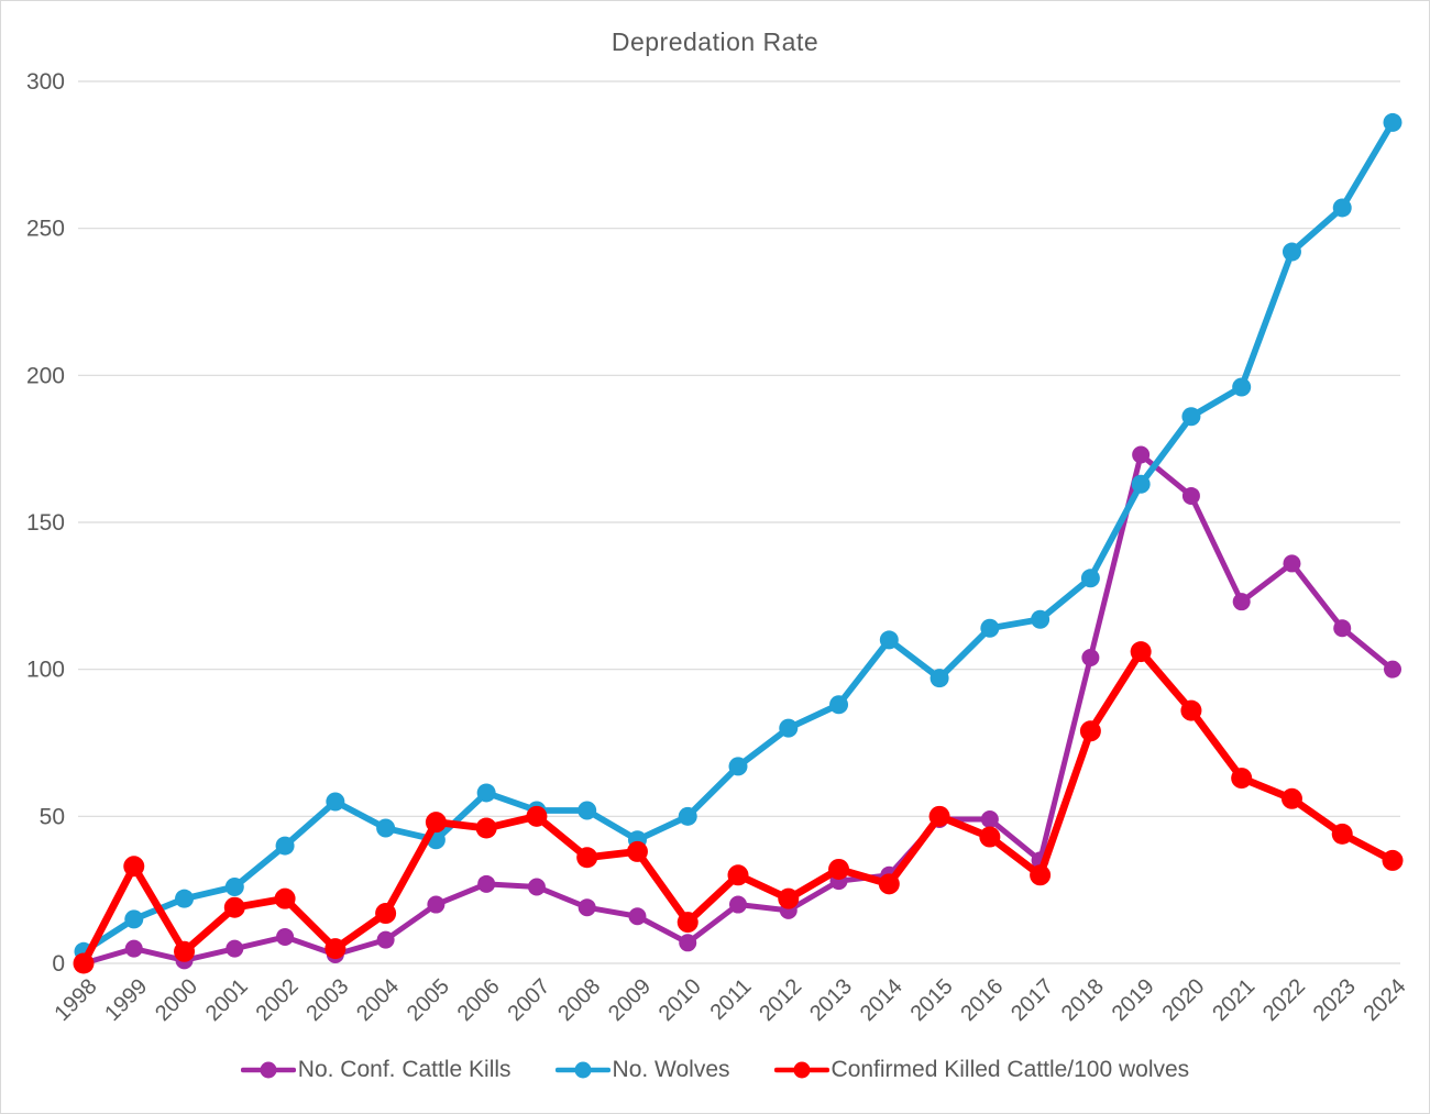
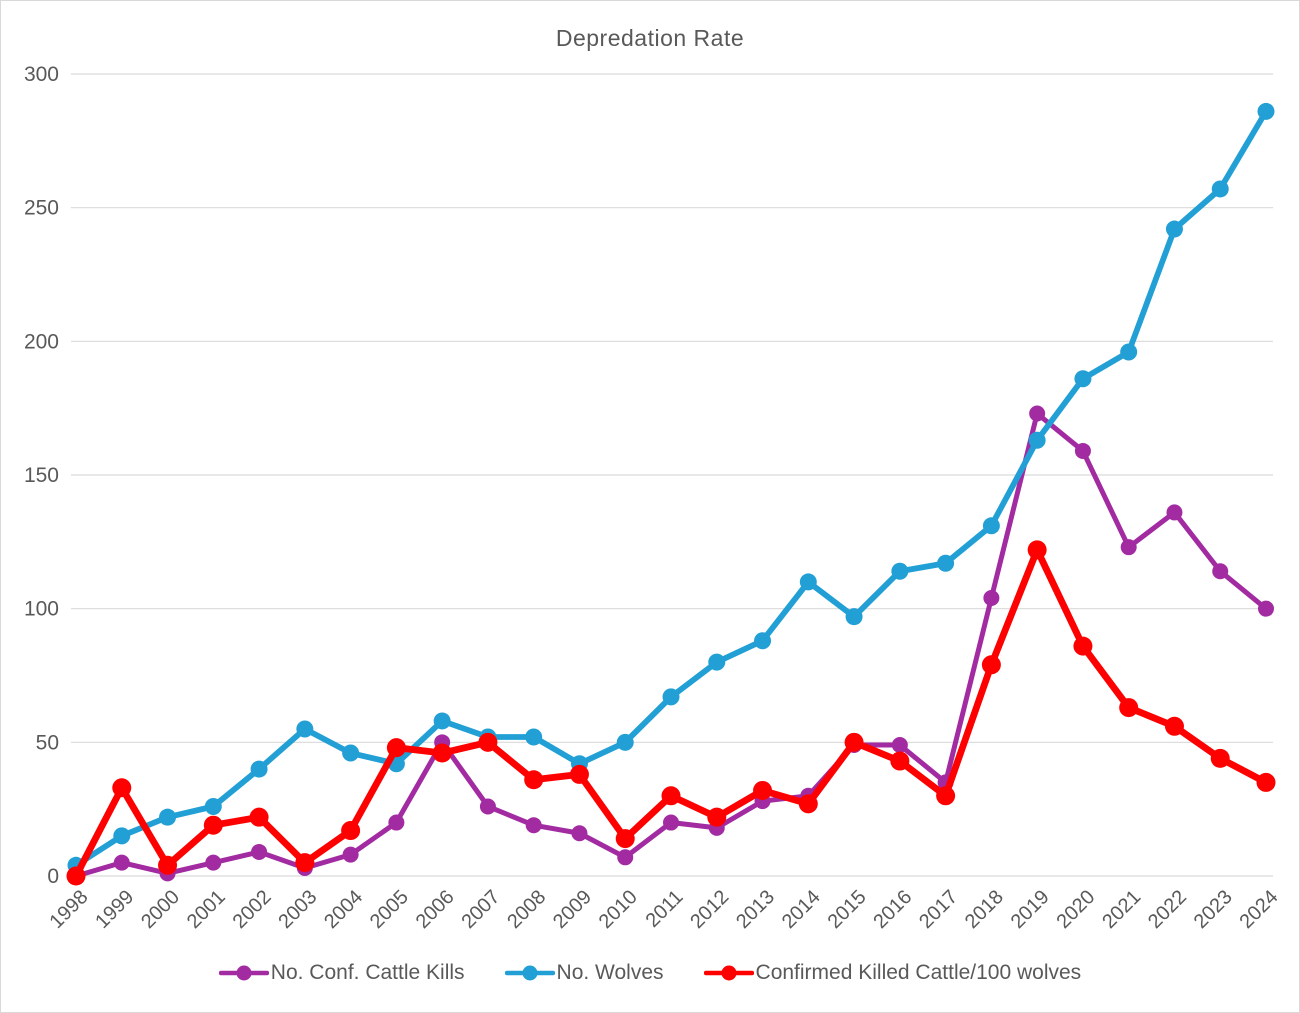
No. Conf. Cattle Kills/2006: 27 -> 50
Confirmed Killed Cattle/100 wolves/2019: 106 -> 122
